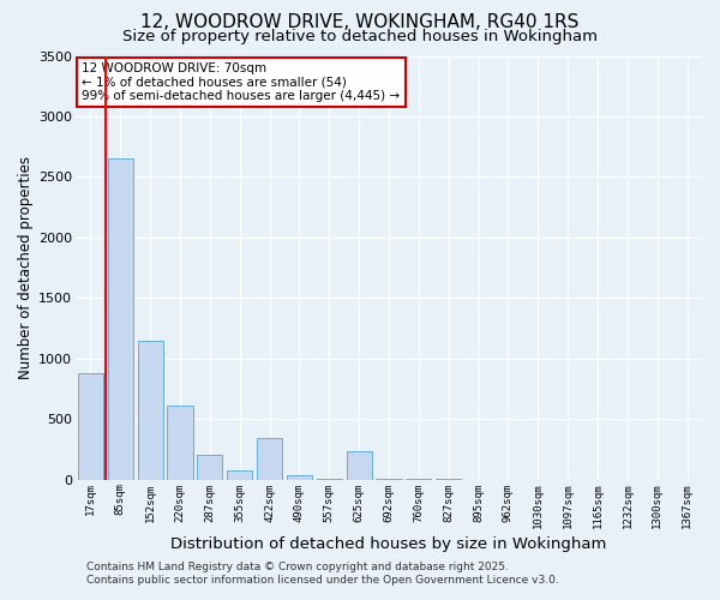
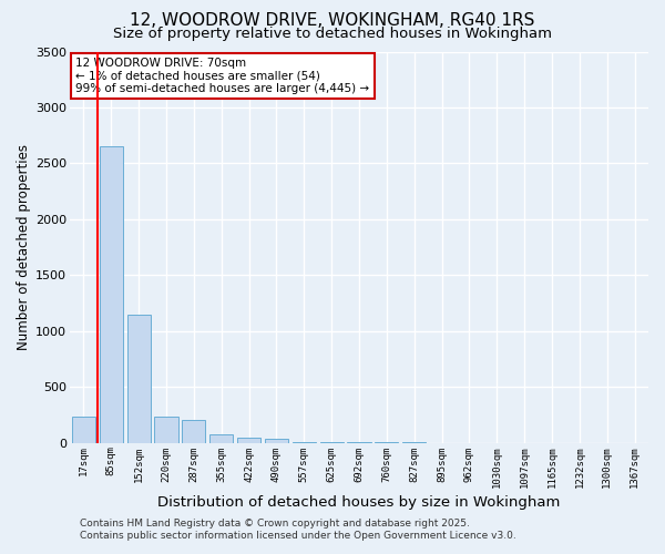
17sqm: 880 -> 230
220sqm: 610 -> 230
422sqm: 340 -> 50
625sqm: 230 -> 0
